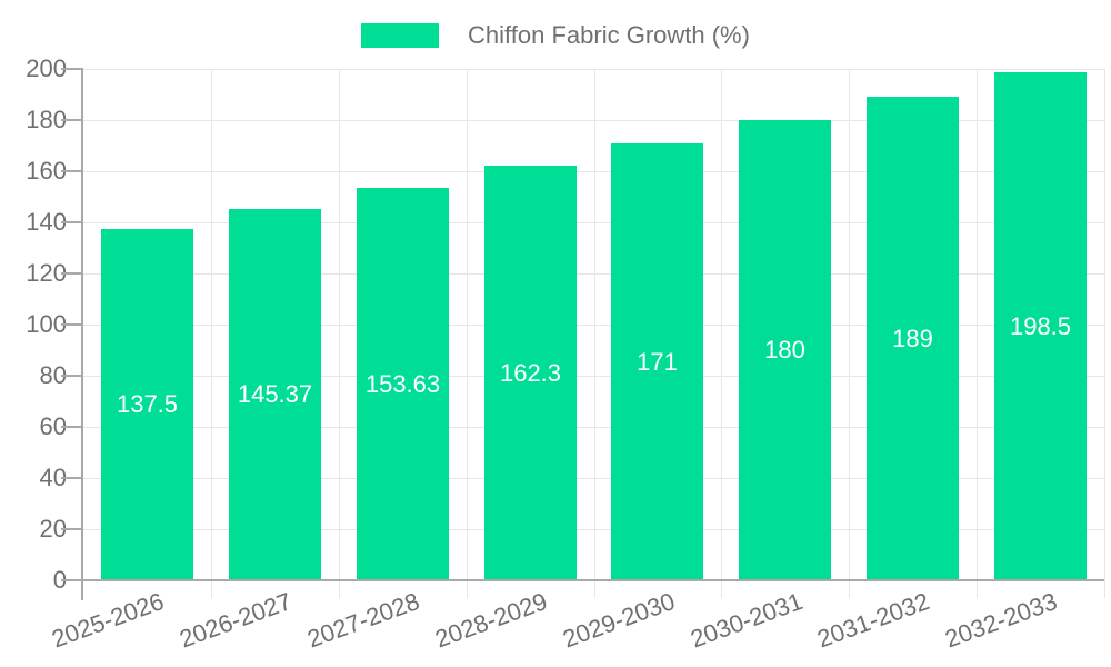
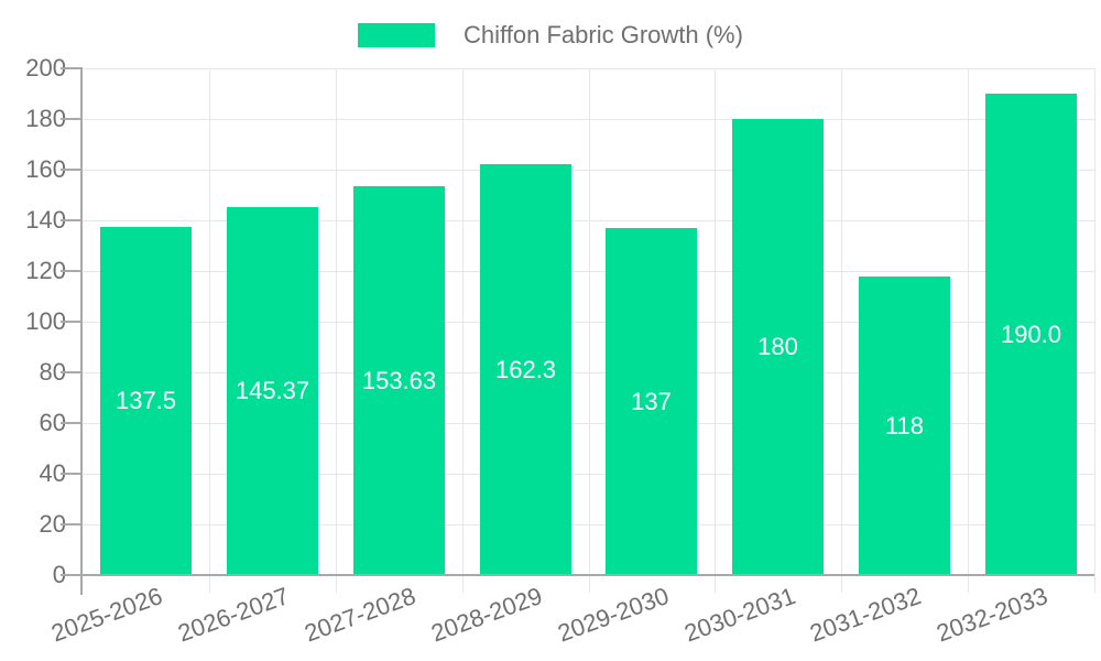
2029-2030: 171 -> 137
2031-2032: 189 -> 118
2032-2033: 198.5 -> 190.0
